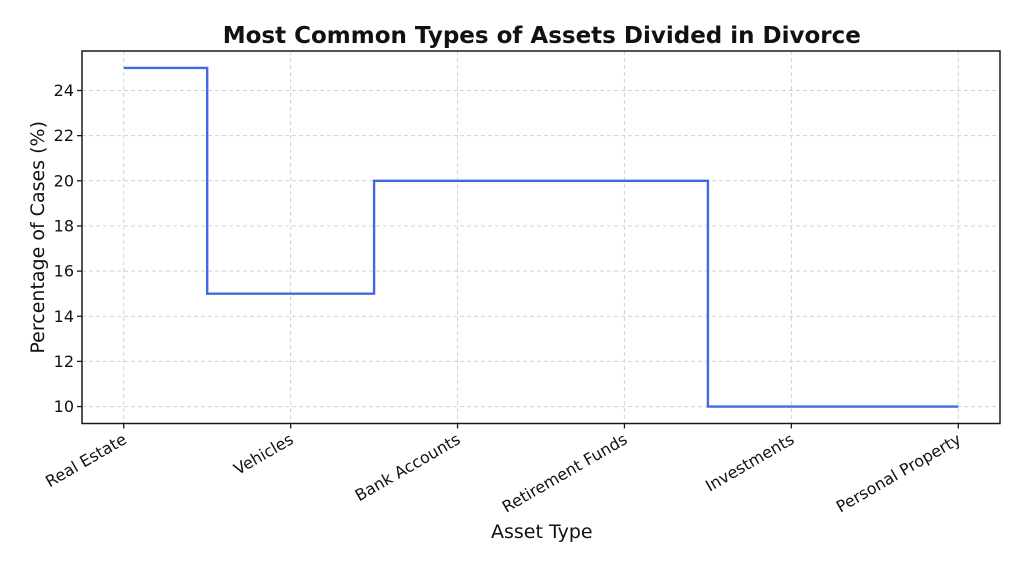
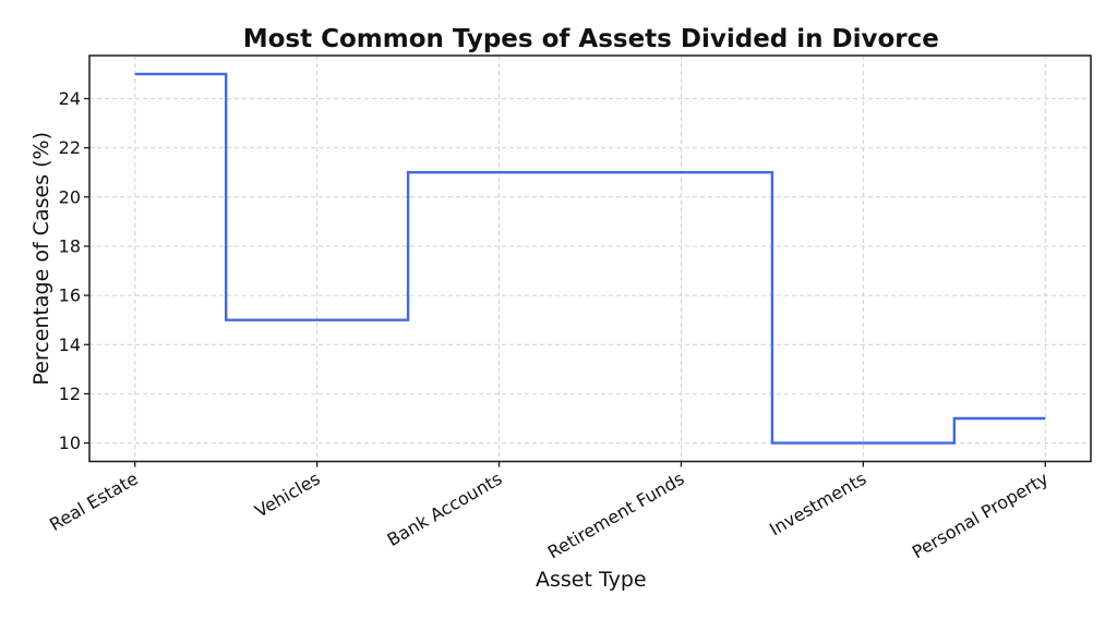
Bank Accounts: 20 -> 21
Retirement Funds: 20 -> 21
Personal Property: 10 -> 11
